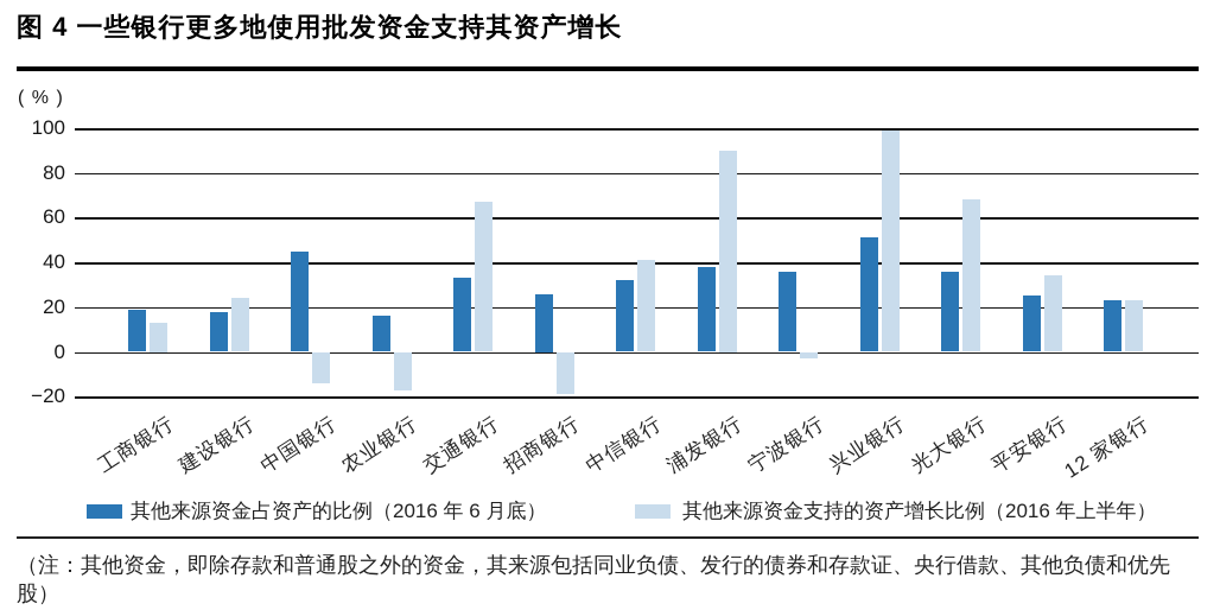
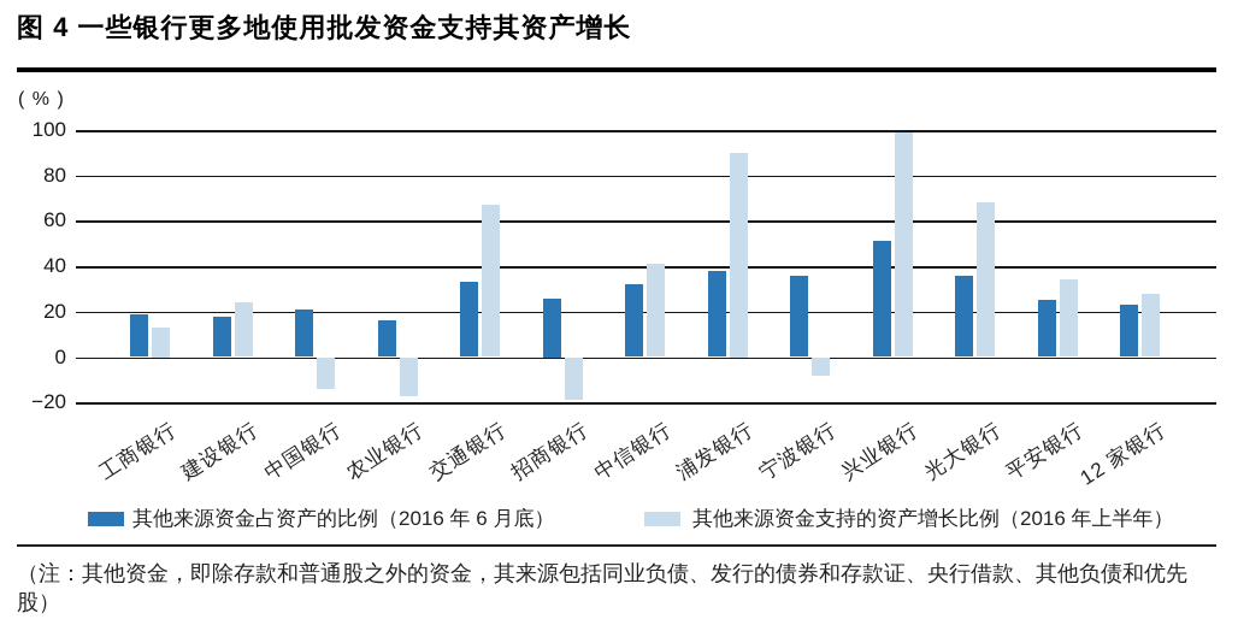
其他来源资金占资产的比例（2016 年 6 月底）/中国银行: 45 -> 21
其他来源资金支持的资产增长比例（2016 年上半年）/宁波银行: -3 -> -8
其他来源资金支持的资产增长比例（2016 年上半年）/12 家银行: 23 -> 28
